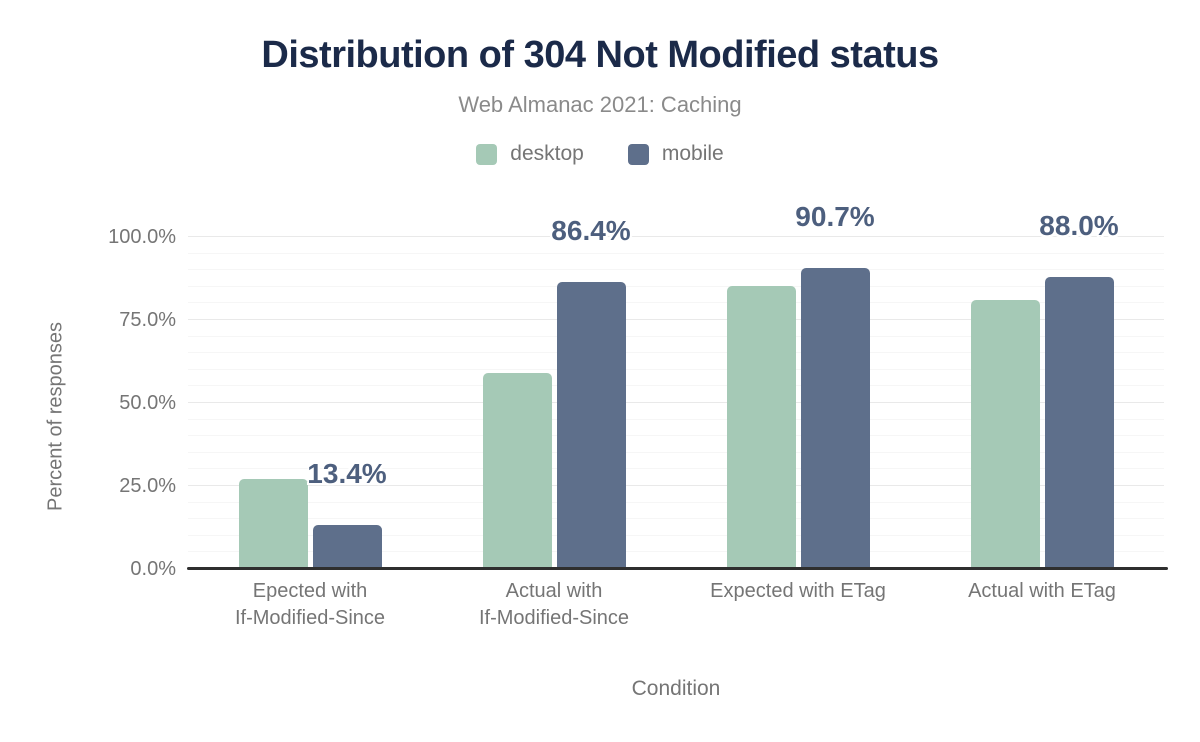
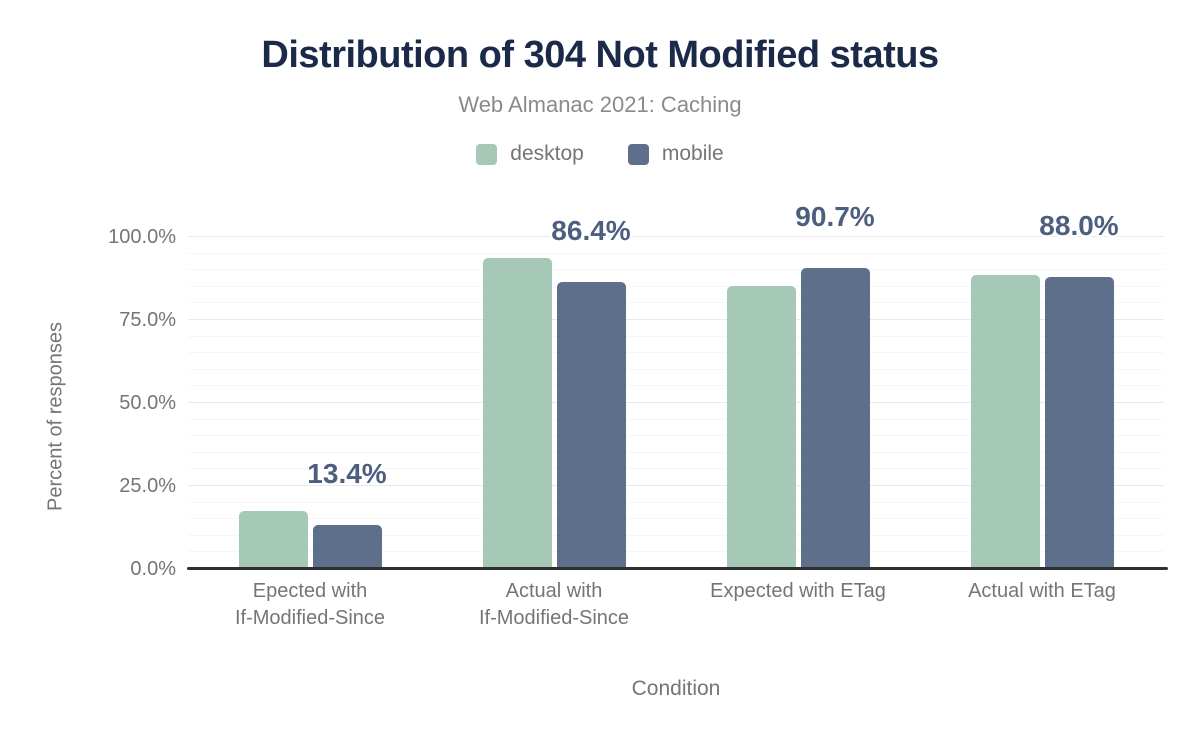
desktop/Epected with If-Modified-Since: 27% -> 18%
desktop/Actual with If-Modified-Since: 59% -> 94%
desktop/Actual with ETag: 81% -> 89%
